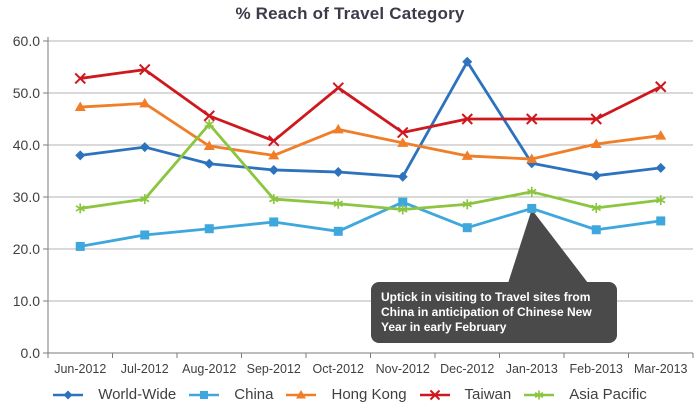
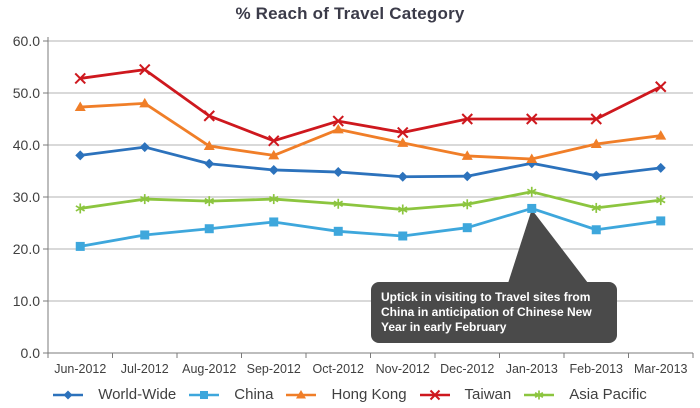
Asia Pacific/Aug-2012: 44 -> 29
Taiwan/Oct-2012: 51 -> 45
China/Nov-2012: 29 -> 22
World-Wide/Dec-2012: 56 -> 34
